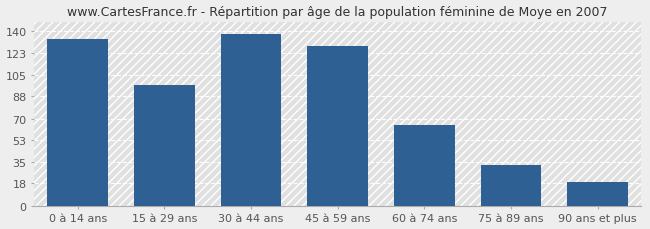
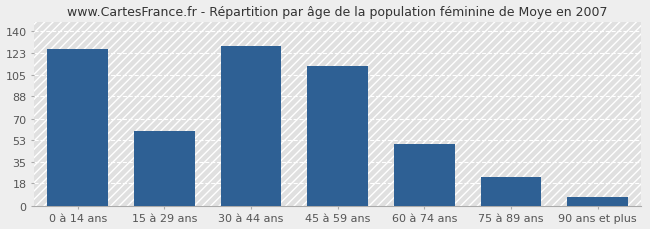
0 à 14 ans: 134 -> 126
15 à 29 ans: 97 -> 60
30 à 44 ans: 138 -> 128
45 à 59 ans: 128 -> 112
60 à 74 ans: 65 -> 50
75 à 89 ans: 33 -> 23
90 ans et plus: 19 -> 7
